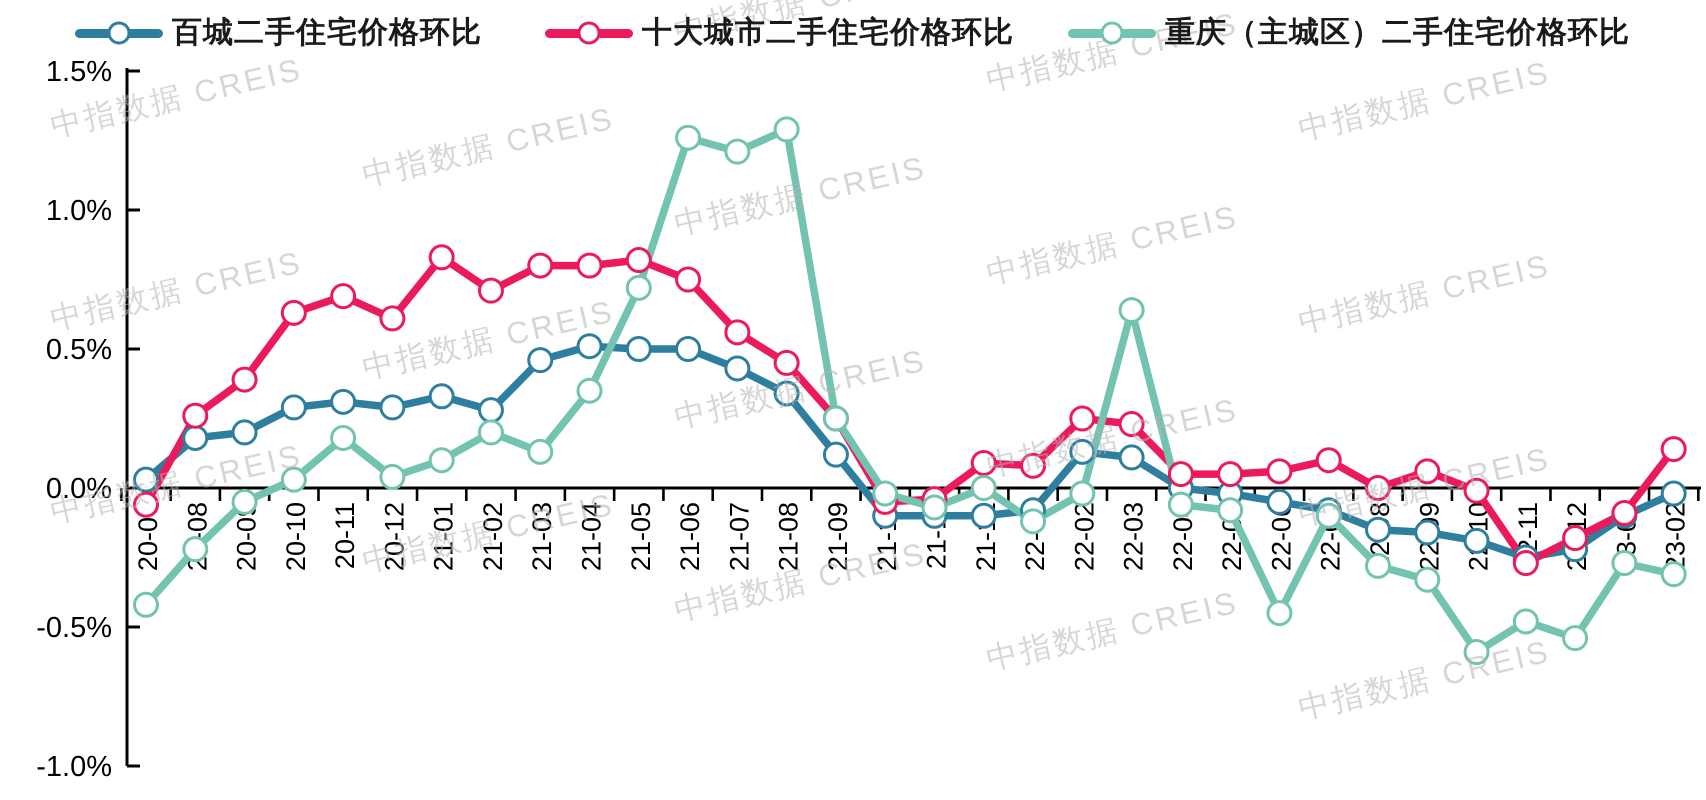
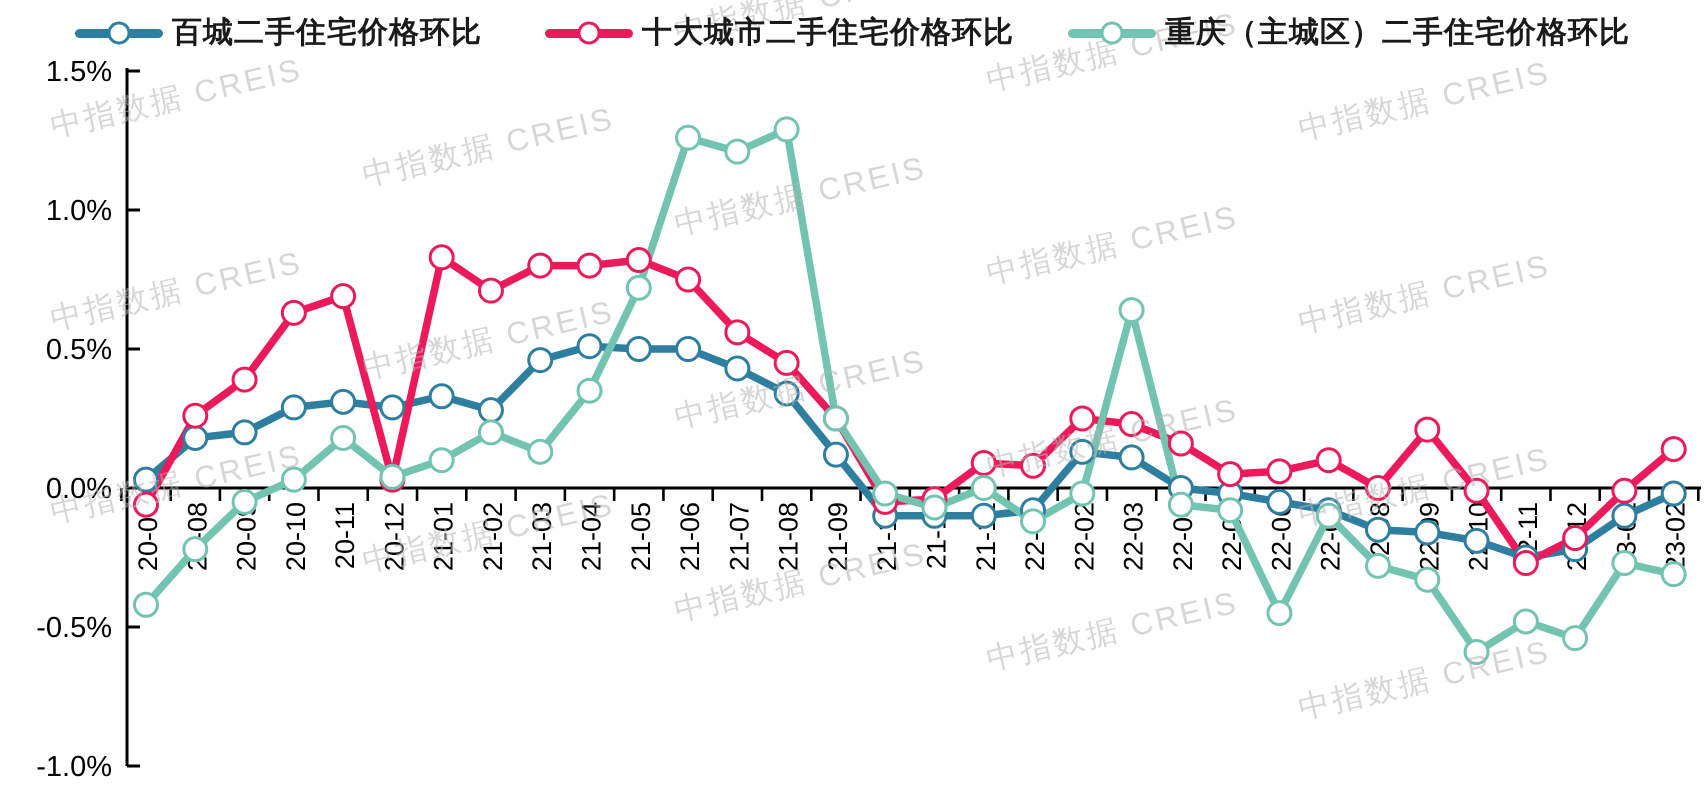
十大城市二手住宅价格环比/20-12: 0.61% -> 0.03%
十大城市二手住宅价格环比/22-04: 0.05% -> 0.16%
十大城市二手住宅价格环比/22-09: 0.06% -> 0.21%
十大城市二手住宅价格环比/23-01: -0.09% -> -0.01%
